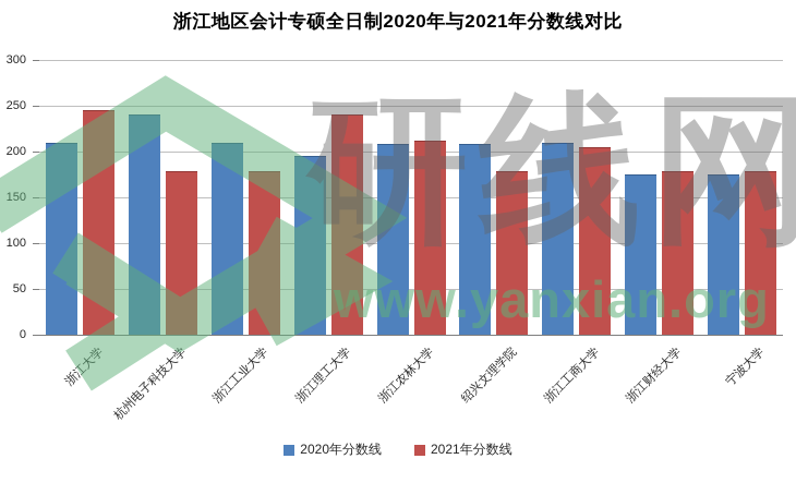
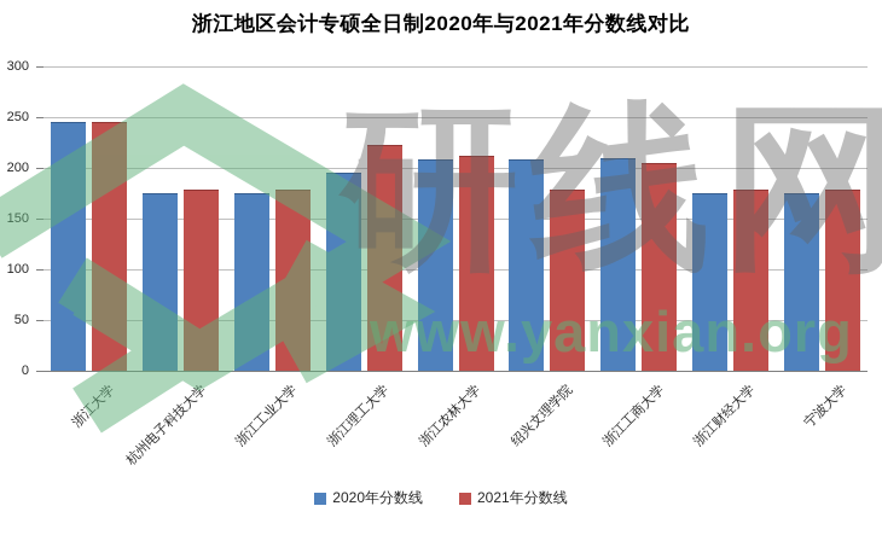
2020年分数线/浙江大学: 210 -> 240
2020年分数线/杭州电子科技大学: 240 -> 180
2020年分数线/浙江工业大学: 210 -> 180
2021年分数线/浙江理工大学: 240 -> 220
